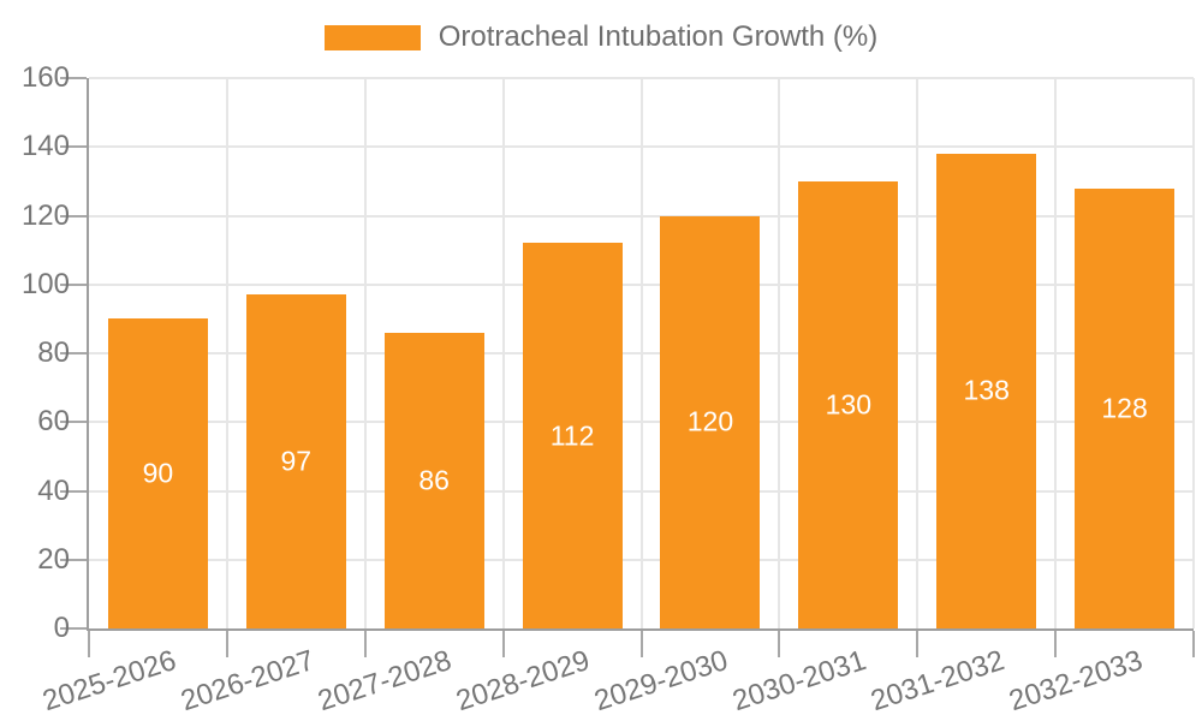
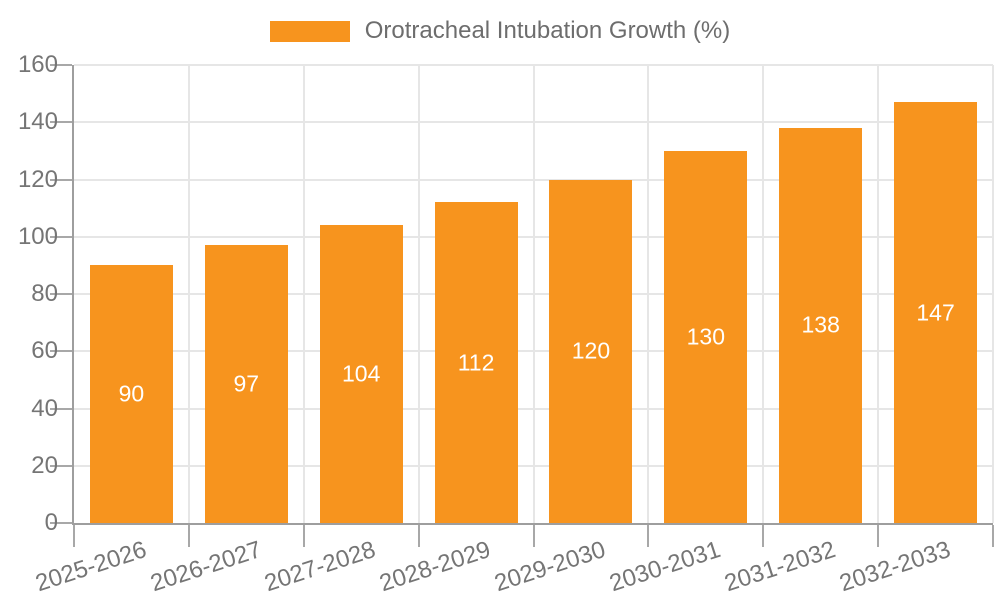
2027-2028: 86 -> 104
2032-2033: 128 -> 147
